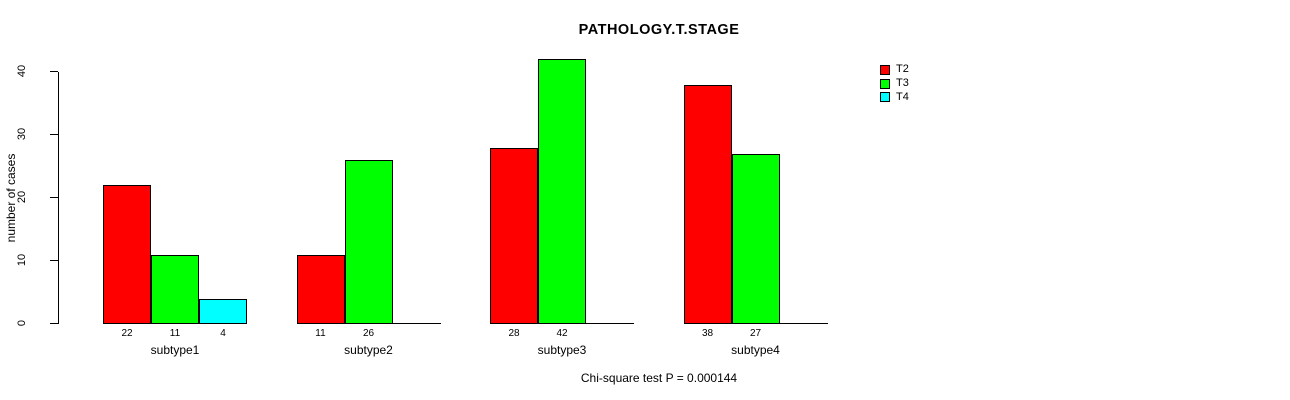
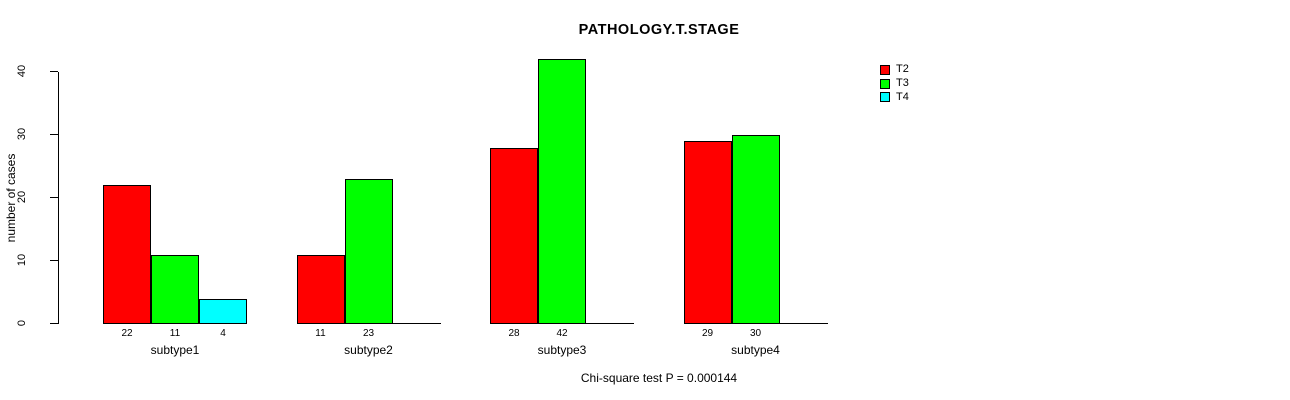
T3/subtype2: 26 -> 23
T2/subtype4: 38 -> 29
T3/subtype4: 27 -> 30
